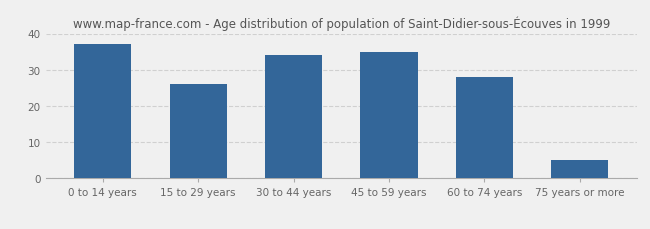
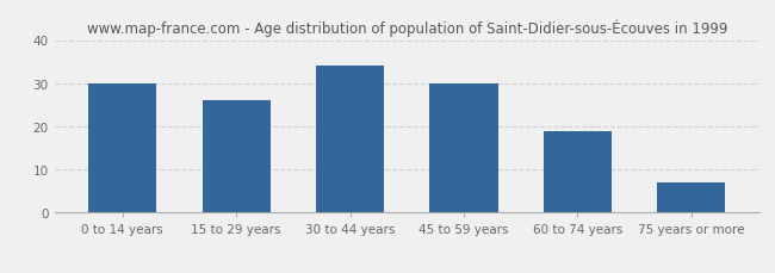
0 to 14 years: 37 -> 30
45 to 59 years: 35 -> 30
60 to 74 years: 28 -> 19
75 years or more: 5 -> 7
